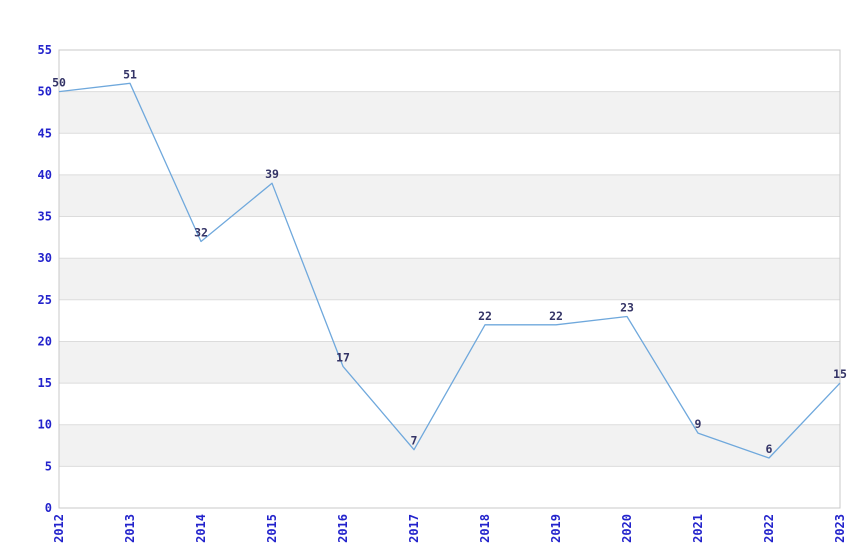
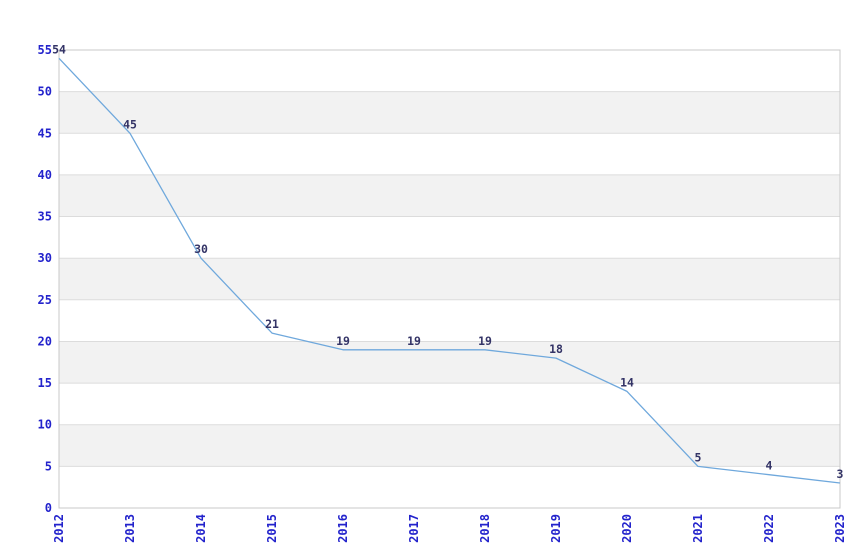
2012: 50 -> 54
2013: 51 -> 45
2014: 32 -> 30
2015: 39 -> 21
2016: 17 -> 19
2017: 7 -> 19
2018: 22 -> 19
2019: 22 -> 18
2020: 23 -> 14
2021: 9 -> 5
2022: 6 -> 4
2023: 15 -> 3
